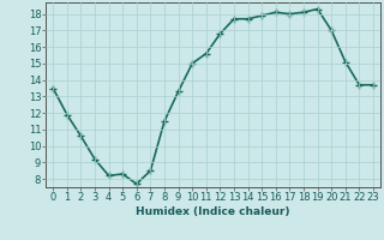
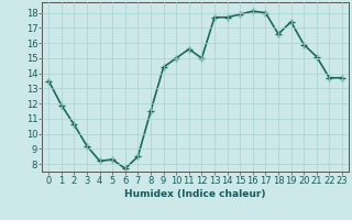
9: 13.3 -> 14.4
12: 16.8 -> 15.0
18: 18.1 -> 16.6
19: 18.3 -> 17.4
20: 17.0 -> 15.9
